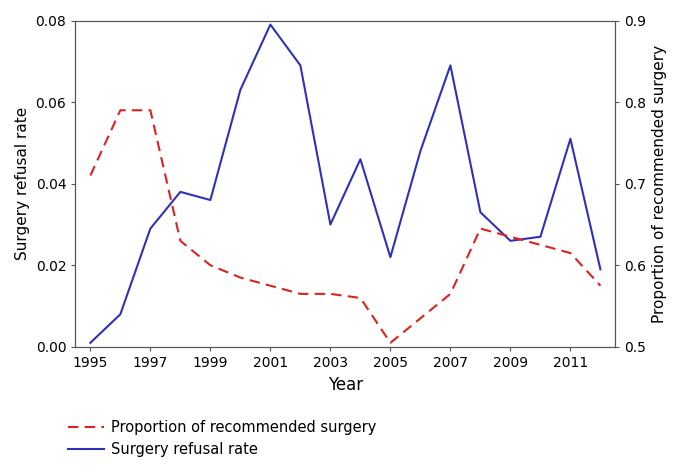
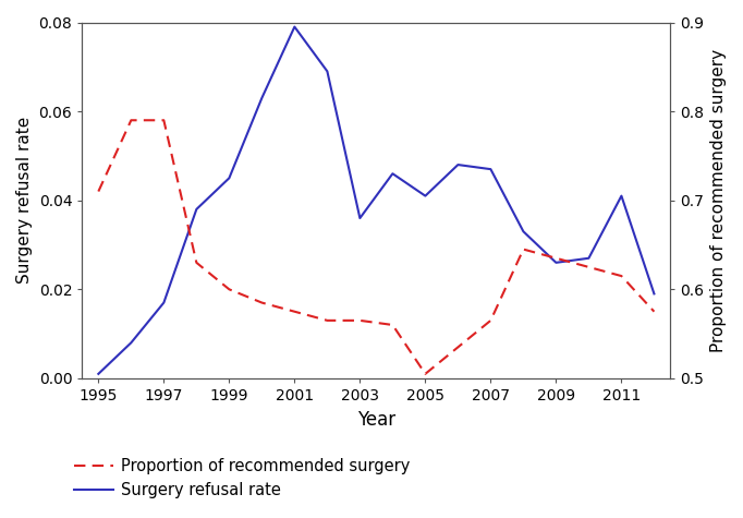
Surgery refusal rate/1997: 0.029 -> 0.017
Surgery refusal rate/1999: 0.036 -> 0.045
Surgery refusal rate/2003: 0.030 -> 0.036
Surgery refusal rate/2005: 0.022 -> 0.041
Surgery refusal rate/2007: 0.069 -> 0.047
Surgery refusal rate/2011: 0.051 -> 0.041
